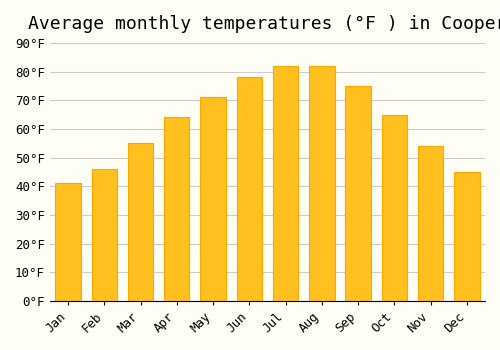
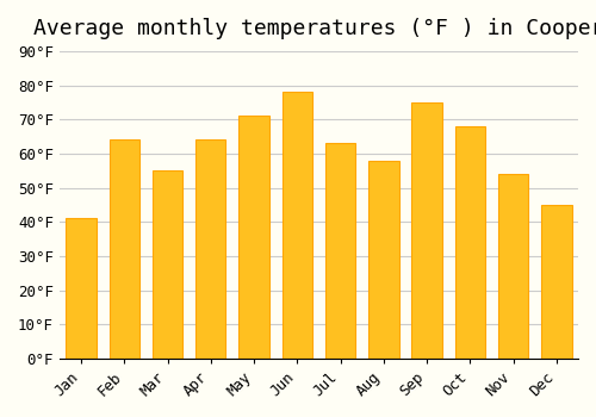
Feb: 46°F -> 64°F
Jul: 82°F -> 63°F
Aug: 82°F -> 58°F
Oct: 65°F -> 68°F
